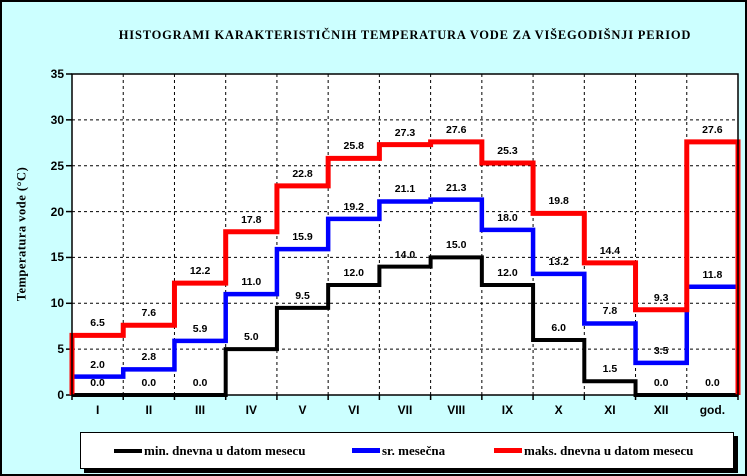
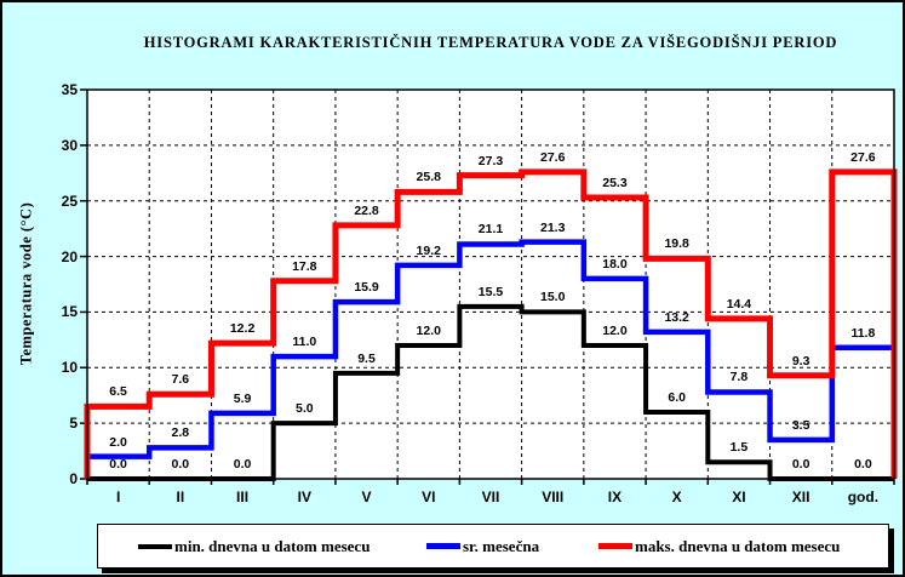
min. dnevna u datom mesecu/VII: 14.0 -> 15.5
